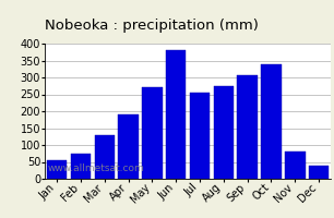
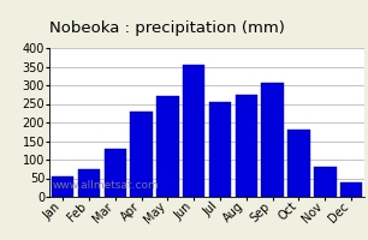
Apr: 190 -> 230
Jun: 380 -> 355
Oct: 340 -> 180
